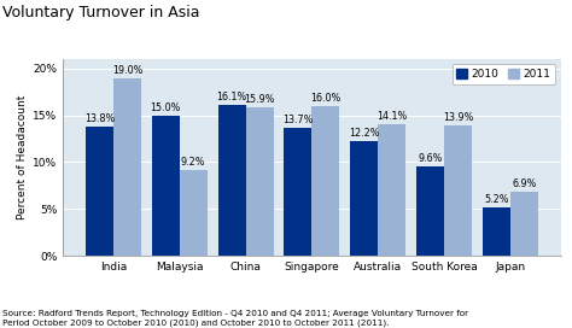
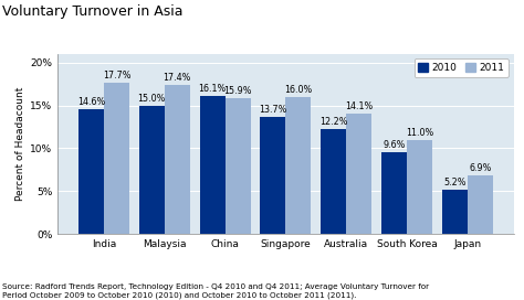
2010/India: 13.8% -> 14.6%
2011/India: 19.0% -> 17.7%
2011/Malaysia: 9.2% -> 17.4%
2011/South Korea: 13.9% -> 11.0%
